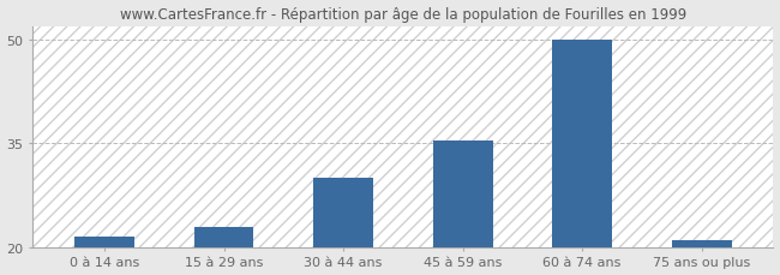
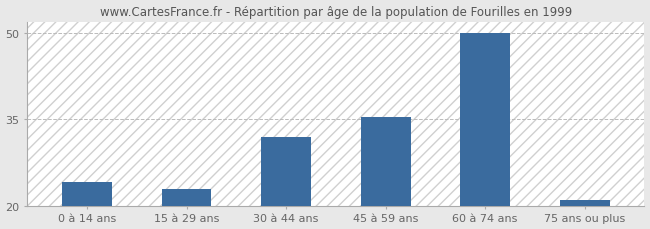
0 à 14 ans: 21.5 -> 24.2
30 à 44 ans: 30.0 -> 32.0
